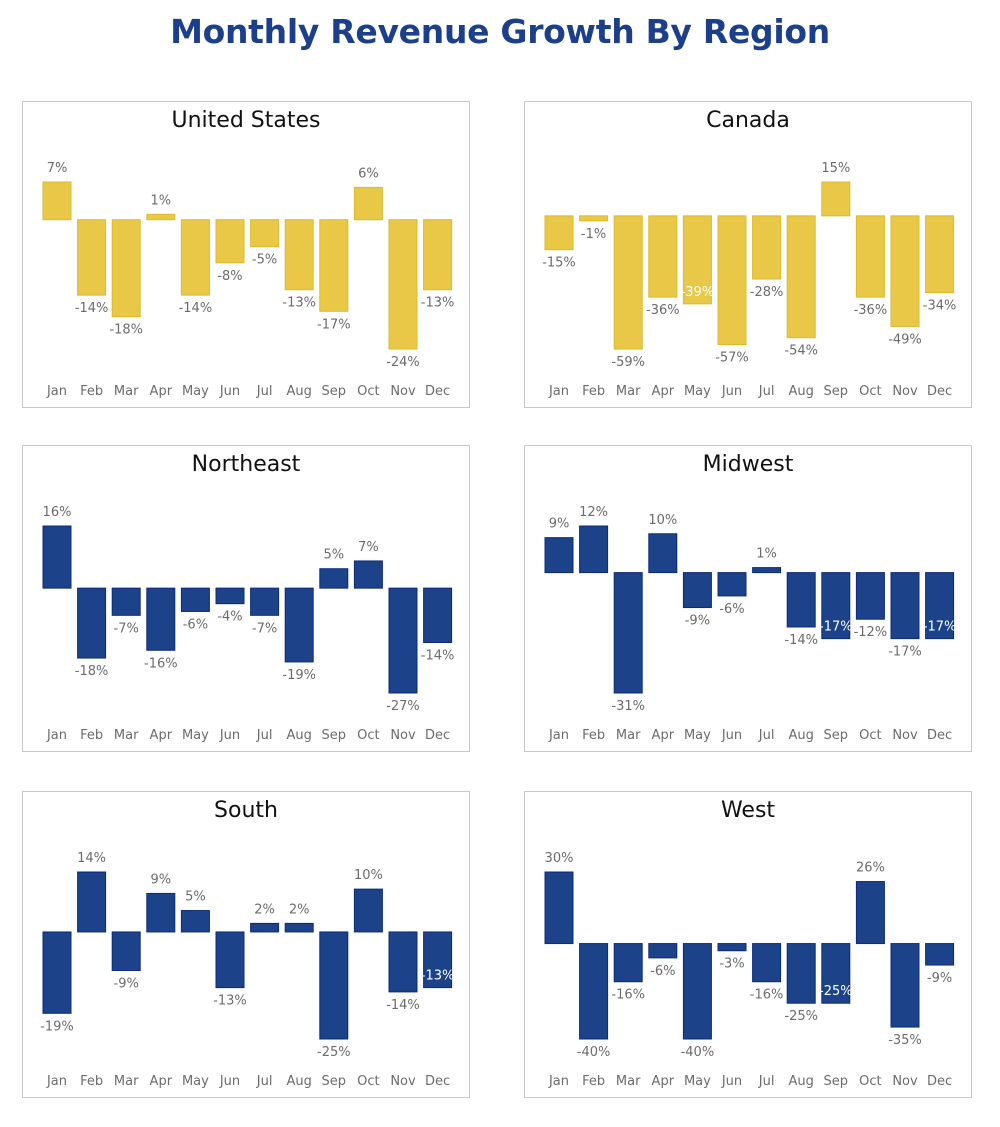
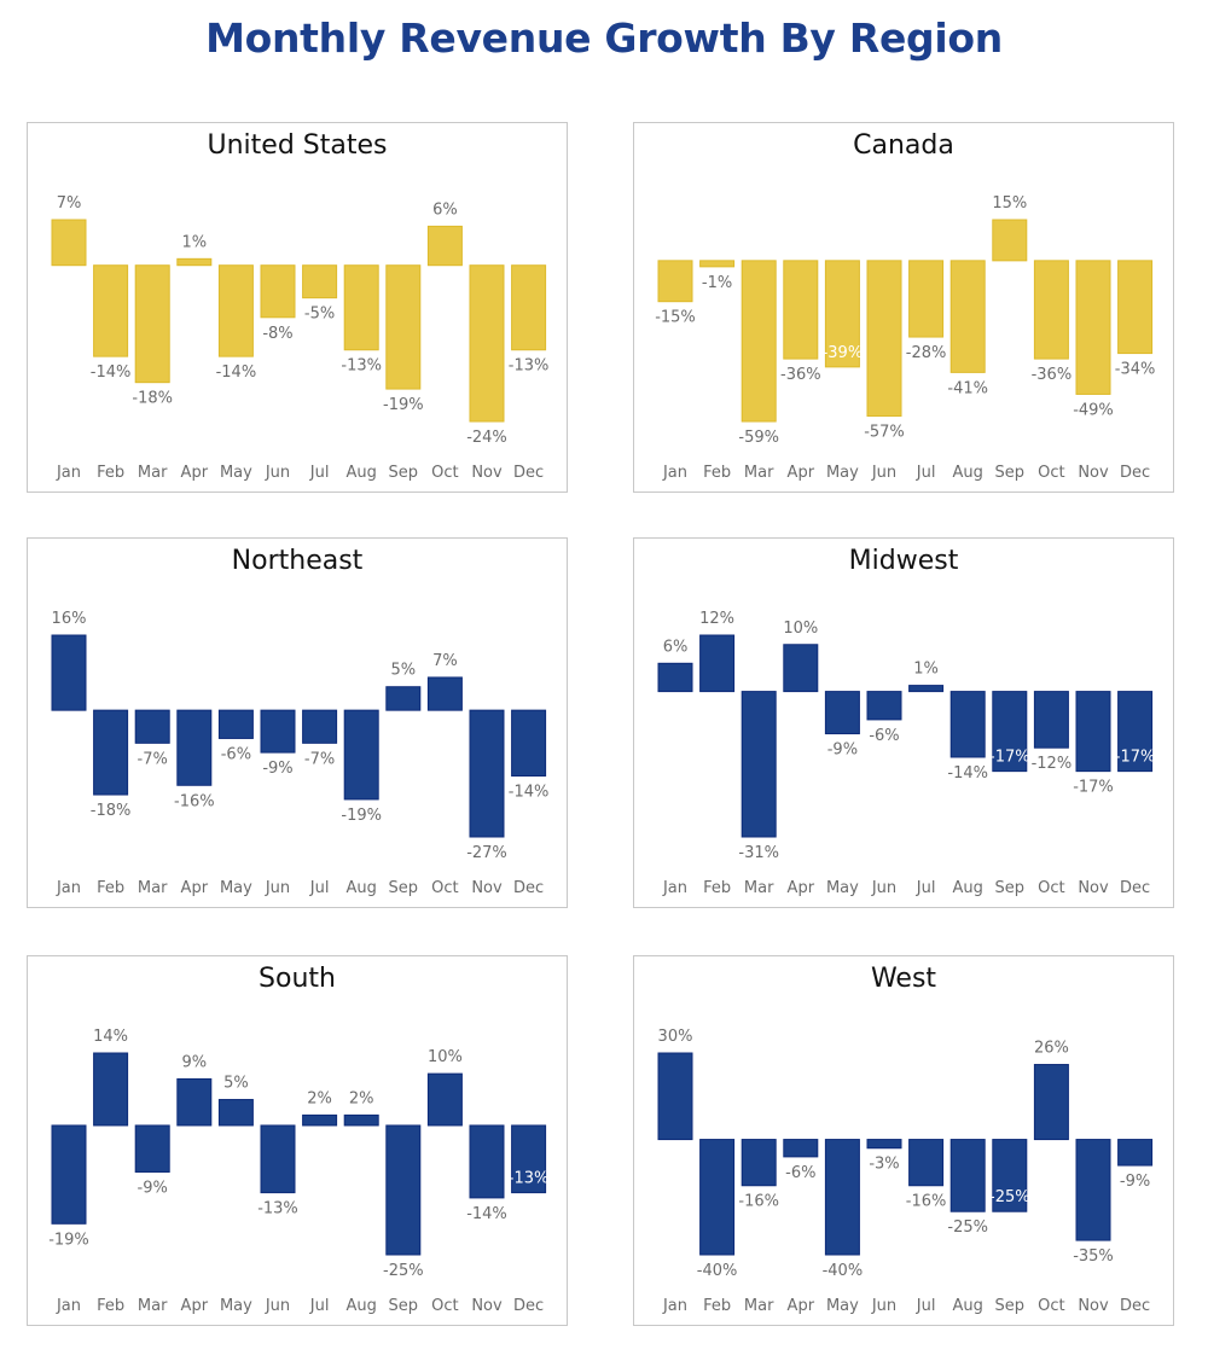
United States/Sep: -17% -> -19%
Canada/Aug: -54% -> -41%
Northeast/Jun: -4% -> -9%
Midwest/Jan: 9% -> 6%
